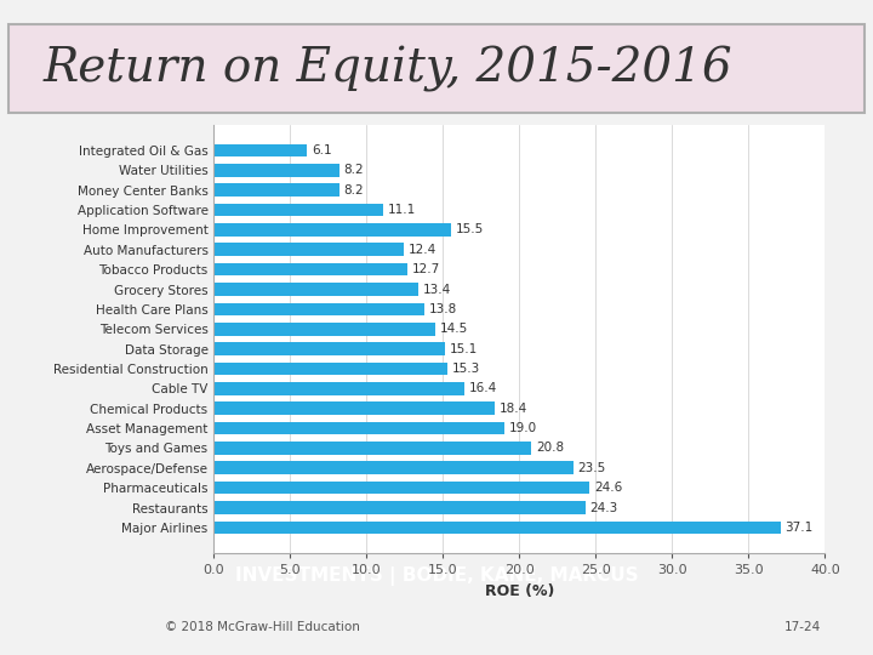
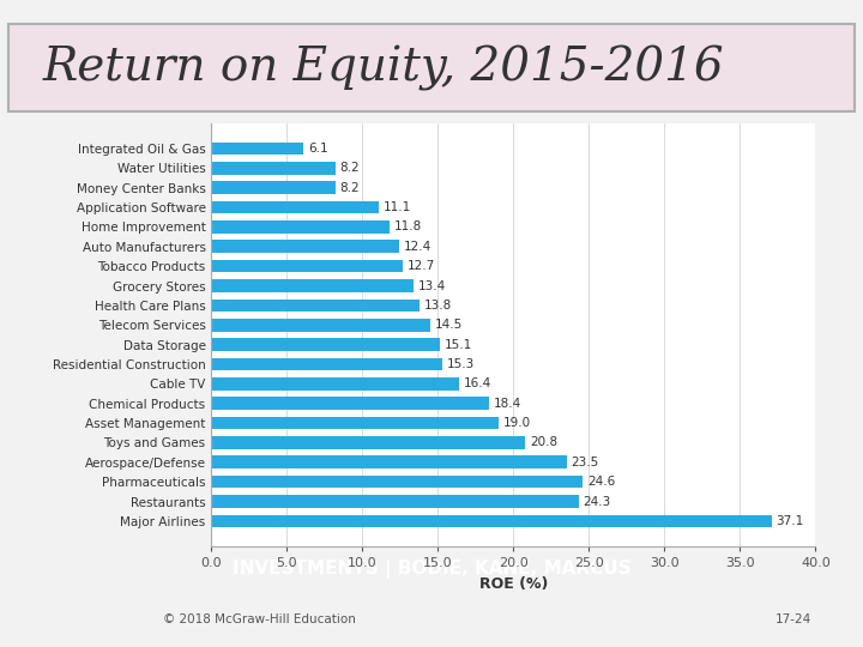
Home Improvement: 15.5 -> 11.8
